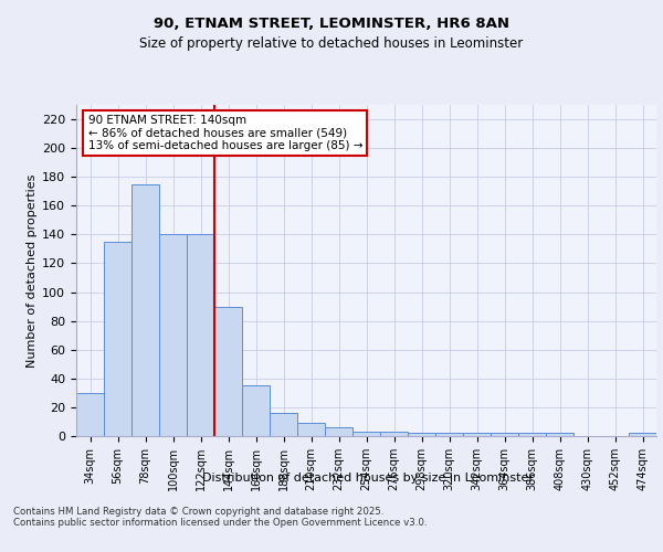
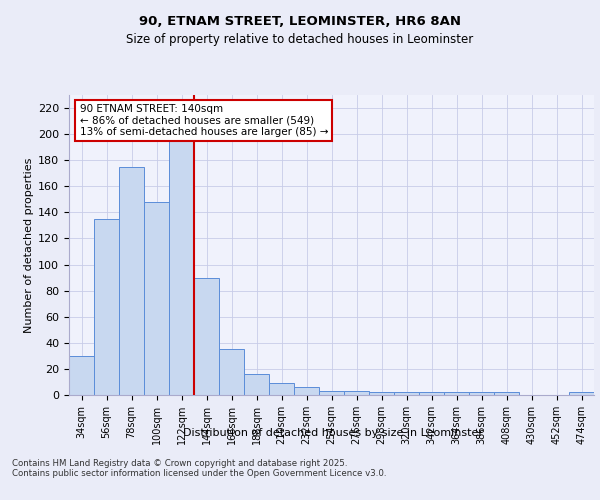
100sqm: 140 -> 148
122sqm: 140 -> 197
